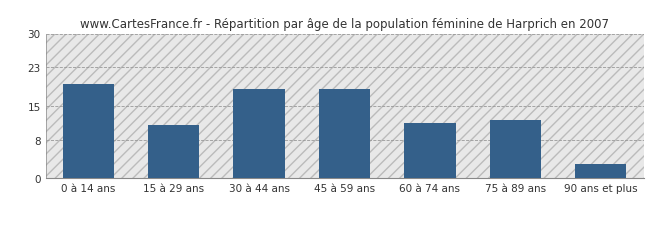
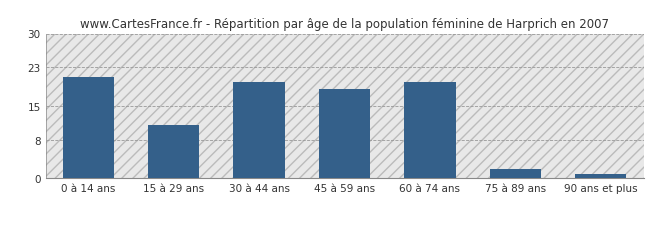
0 à 14 ans: 19.5 -> 21.0
30 à 44 ans: 18.5 -> 20.0
60 à 74 ans: 11.5 -> 20.0
75 à 89 ans: 12.0 -> 2.0
90 ans et plus: 3.0 -> 1.0
